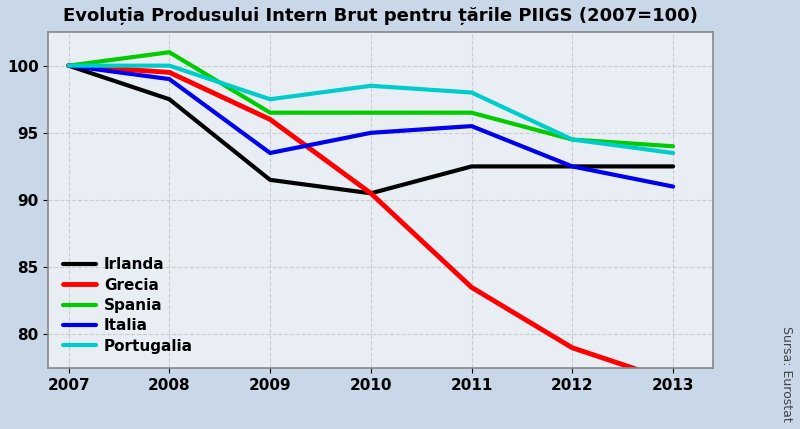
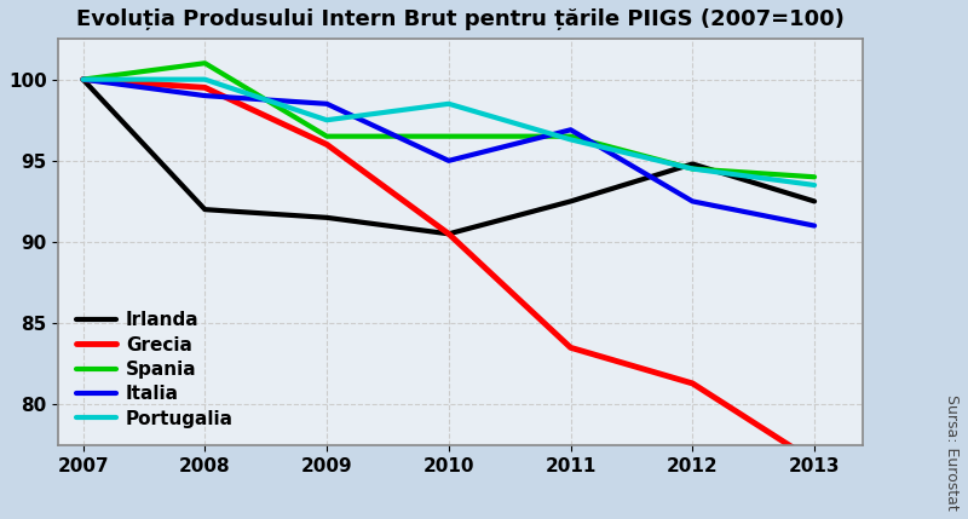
Irlanda/2008: 97.5 -> 92.0
Italia/2009: 93.5 -> 98.5
Italia/2011: 95.5 -> 96.9
Portugalia/2011: 98.0 -> 96.3
Irlanda/2012: 92.5 -> 94.8
Grecia/2012: 79.0 -> 81.3
